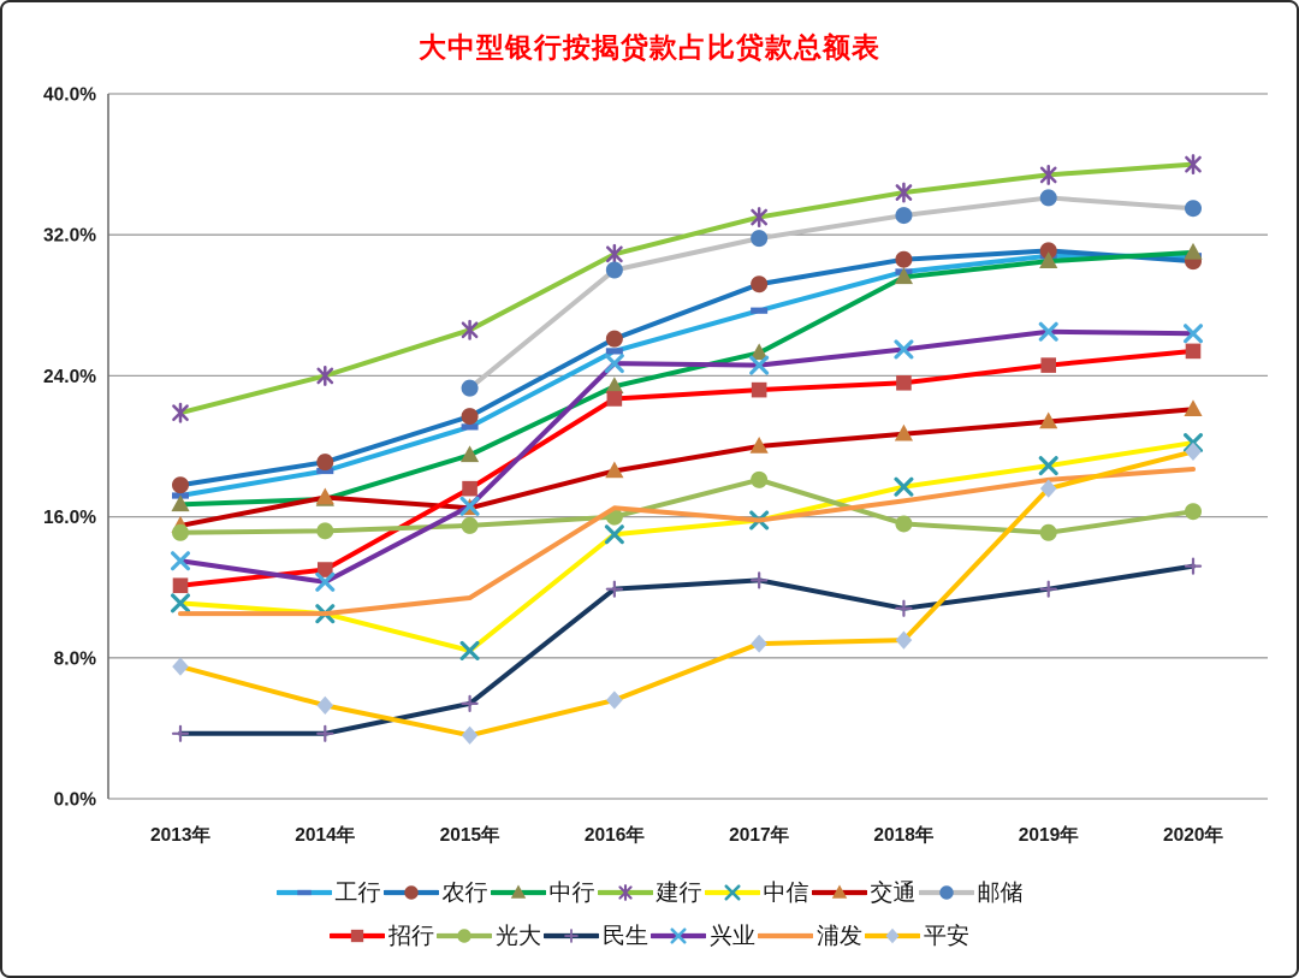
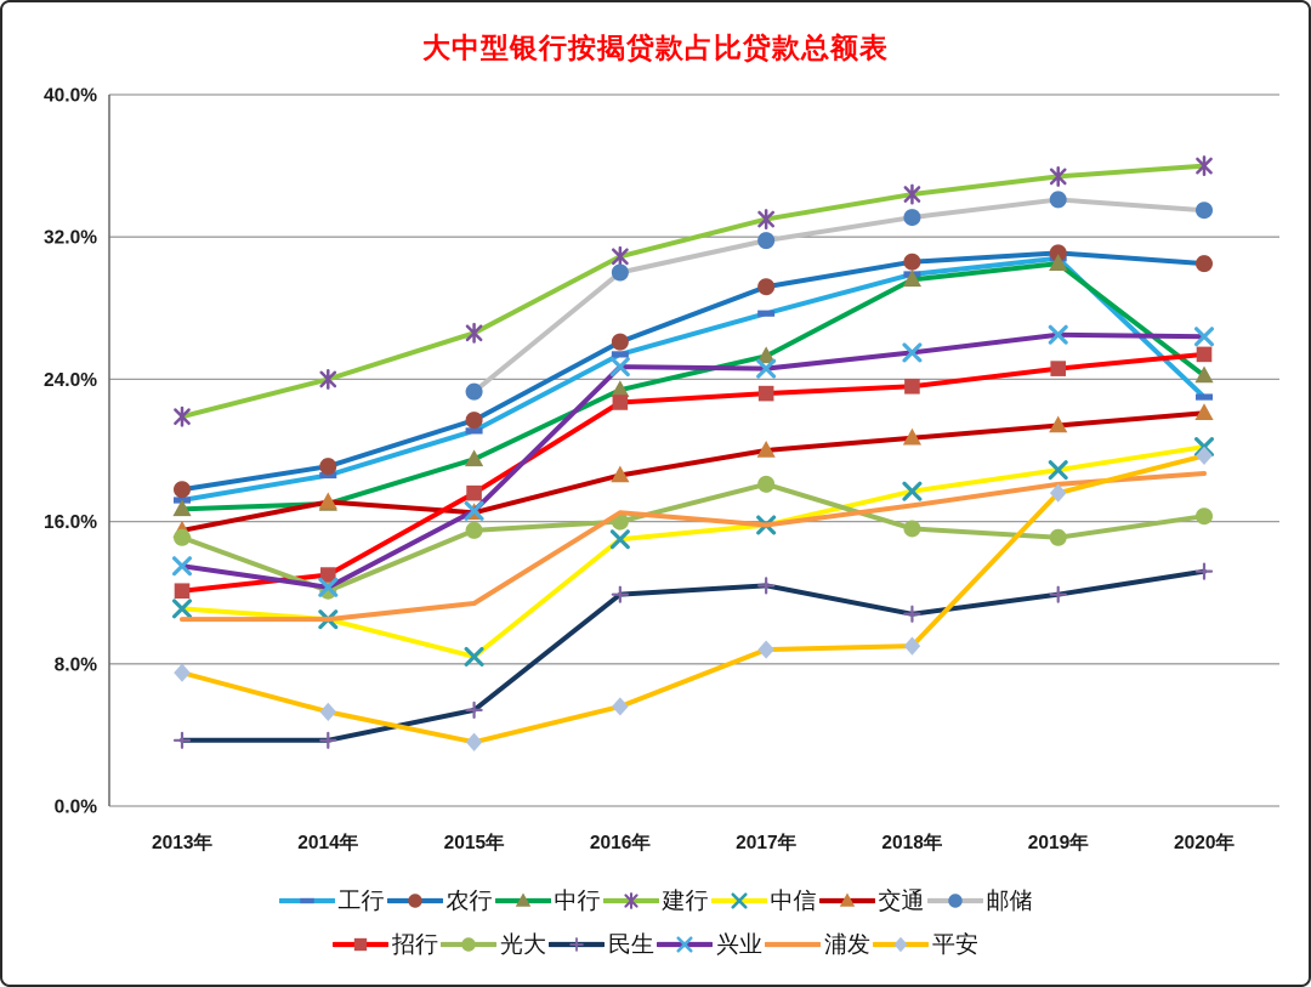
光大/2014年: 15.2% -> 12.1%
工行/2020年: 30.8% -> 23.0%
中行/2020年: 31.0% -> 24.2%
